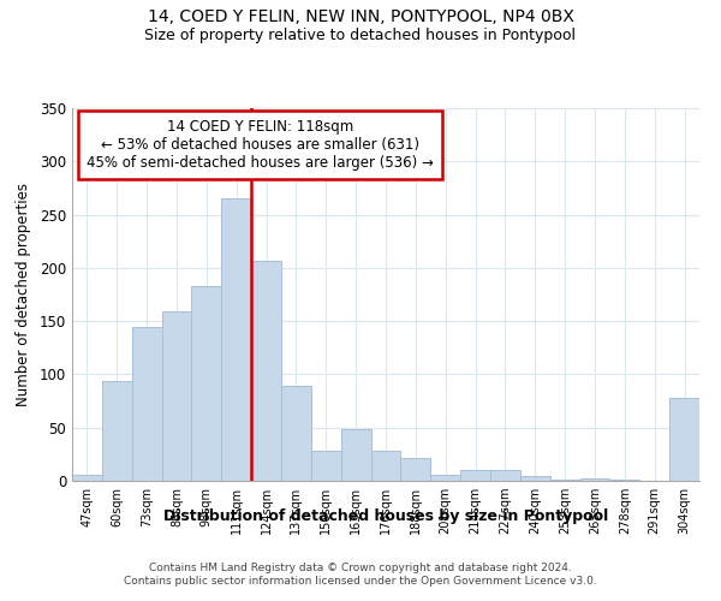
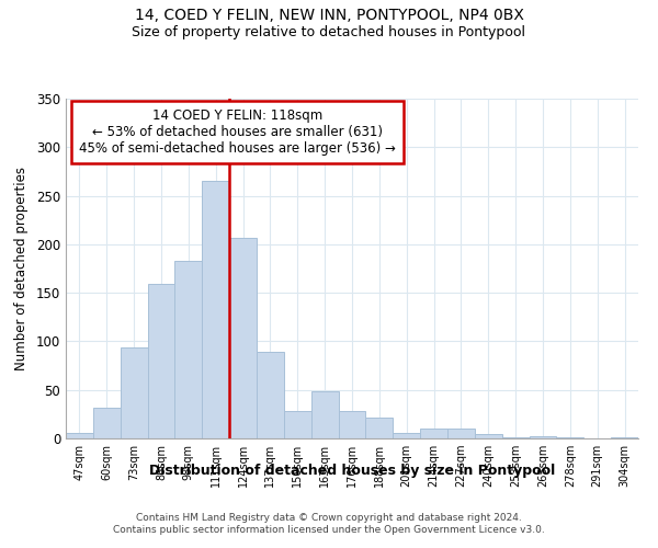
60sqm: 94 -> 32
73sqm: 144 -> 94
304sqm: 78 -> 1
